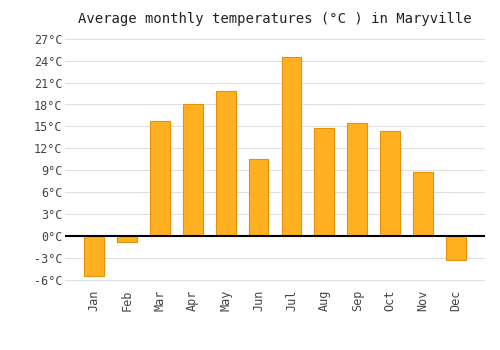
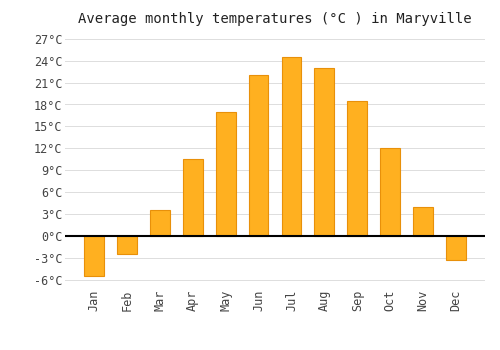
Feb: -0.8°C -> -2.5°C
Mar: 15.8°C -> 3.5°C
Apr: 18.0°C -> 10.5°C
May: 19.8°C -> 17.0°C
Jun: 10.6°C -> 22.0°C
Aug: 14.8°C -> 23.0°C
Sep: 15.4°C -> 18.5°C
Oct: 14.4°C -> 12.0°C
Nov: 8.8°C -> 4.0°C
